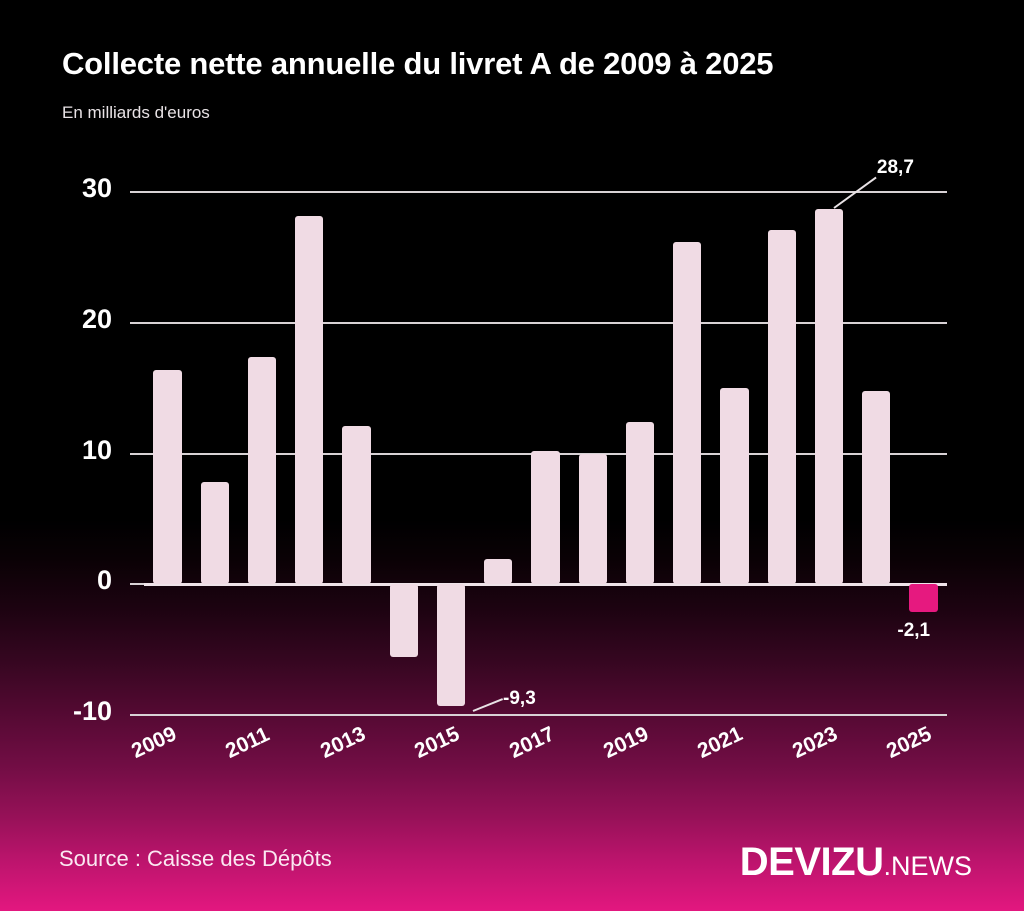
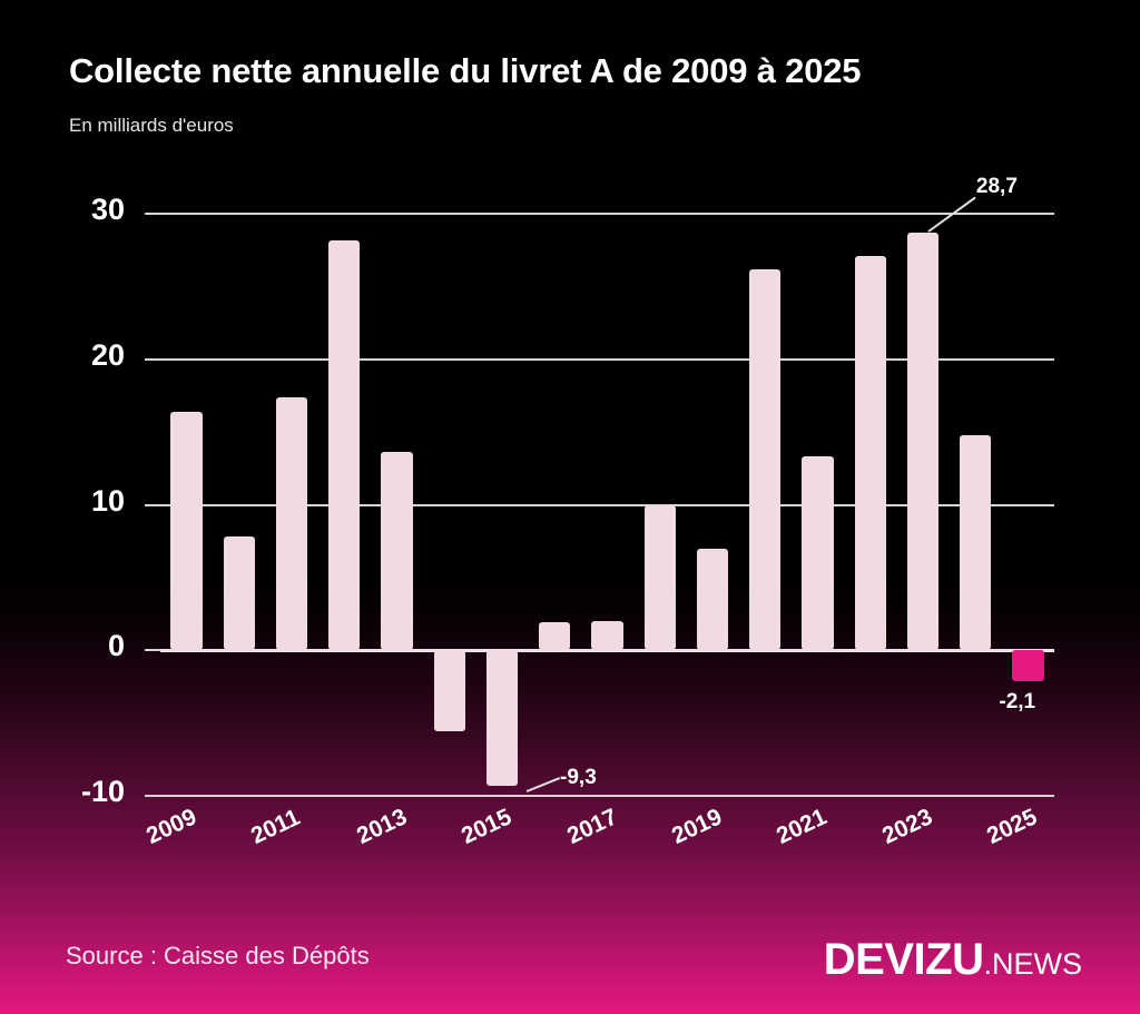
2013: 12.1 -> 13.6
2017: 10.2 -> 2.0
2019: 12.4 -> 7.0
2021: 15.0 -> 13.3
